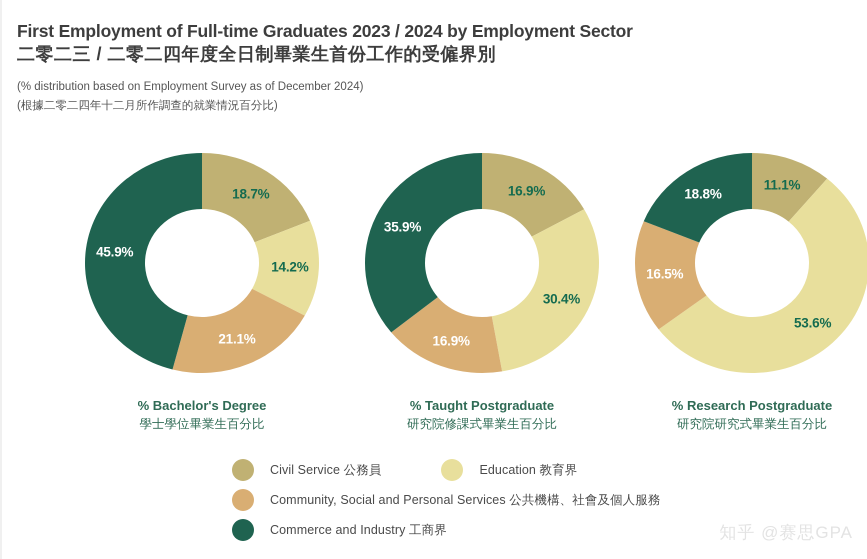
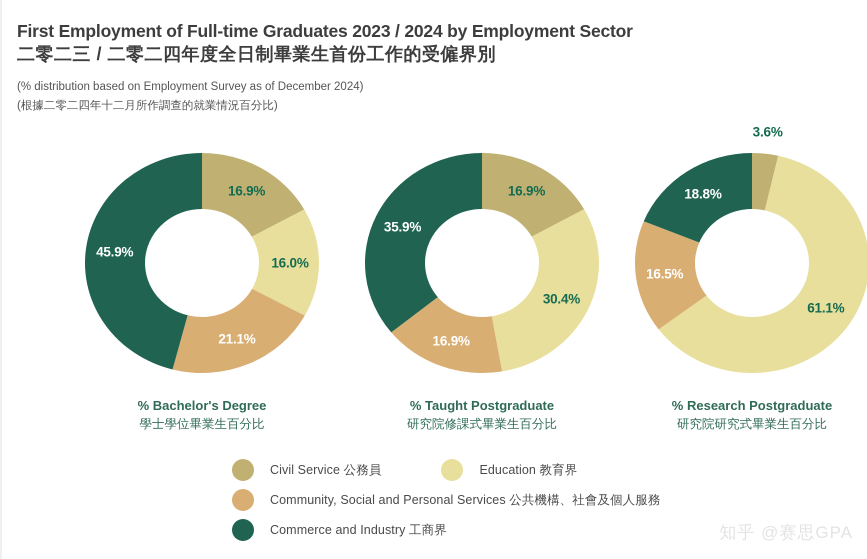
% Bachelor's Degree/Civil Service 公務員: 18.7% -> 16.9%
% Bachelor's Degree/Education 教育界: 14.2% -> 16.0%
% Research Postgraduate/Civil Service 公務員: 11.1% -> 3.6%
% Research Postgraduate/Education 教育界: 53.6% -> 61.1%
